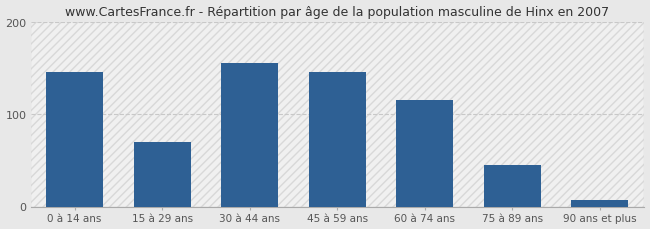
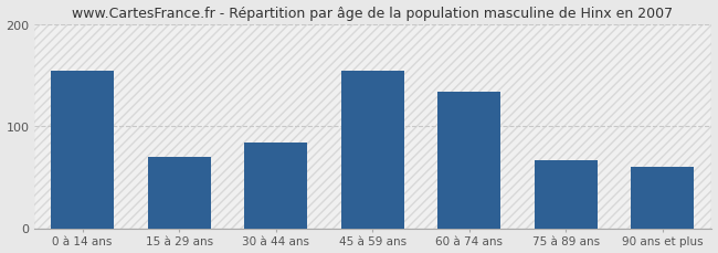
0 à 14 ans: 145 -> 154
30 à 44 ans: 155 -> 84
45 à 59 ans: 145 -> 154
60 à 74 ans: 115 -> 134
75 à 89 ans: 45 -> 66
90 ans et plus: 7 -> 60
